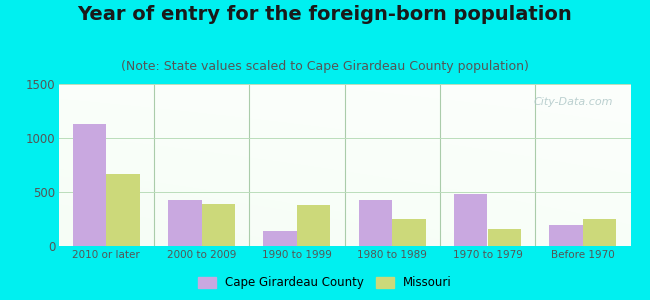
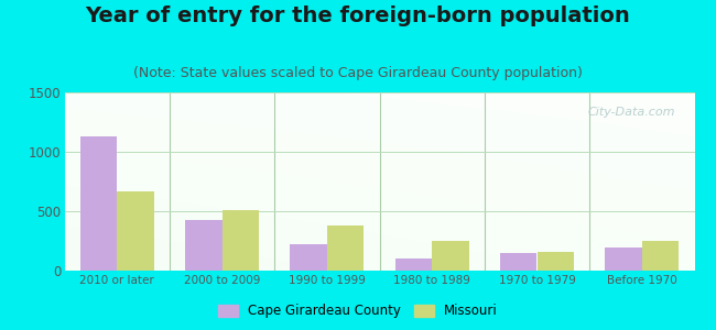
Missouri/2000 to 2009: 390 -> 510
Cape Girardeau County/1990 to 1999: 140 -> 220
Cape Girardeau County/1980 to 1989: 430 -> 100
Cape Girardeau County/1970 to 1979: 480 -> 150
